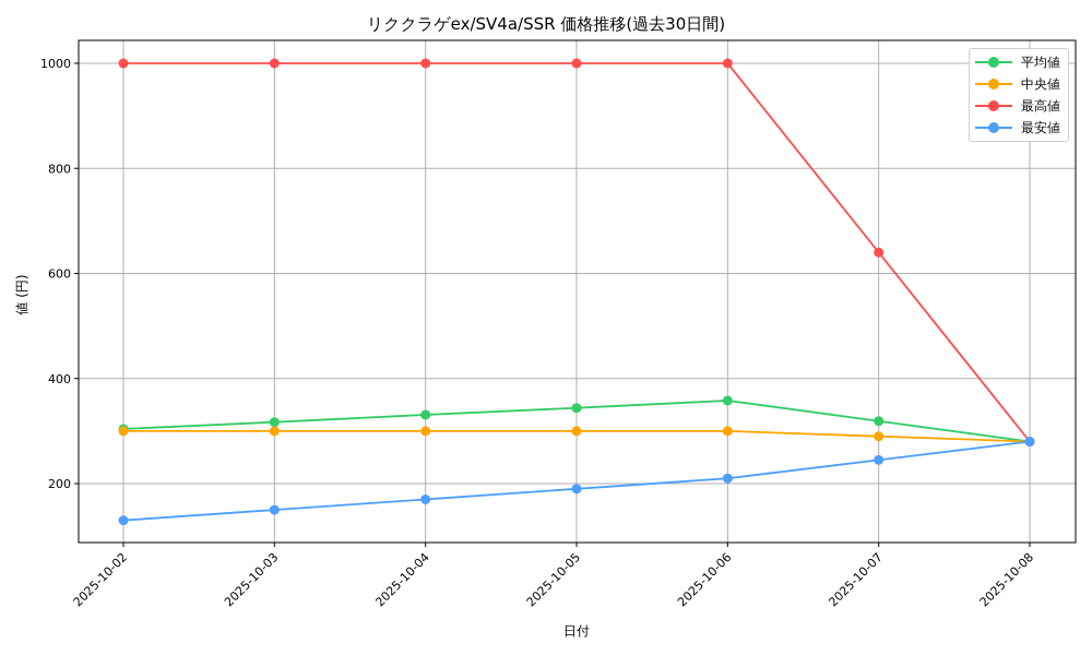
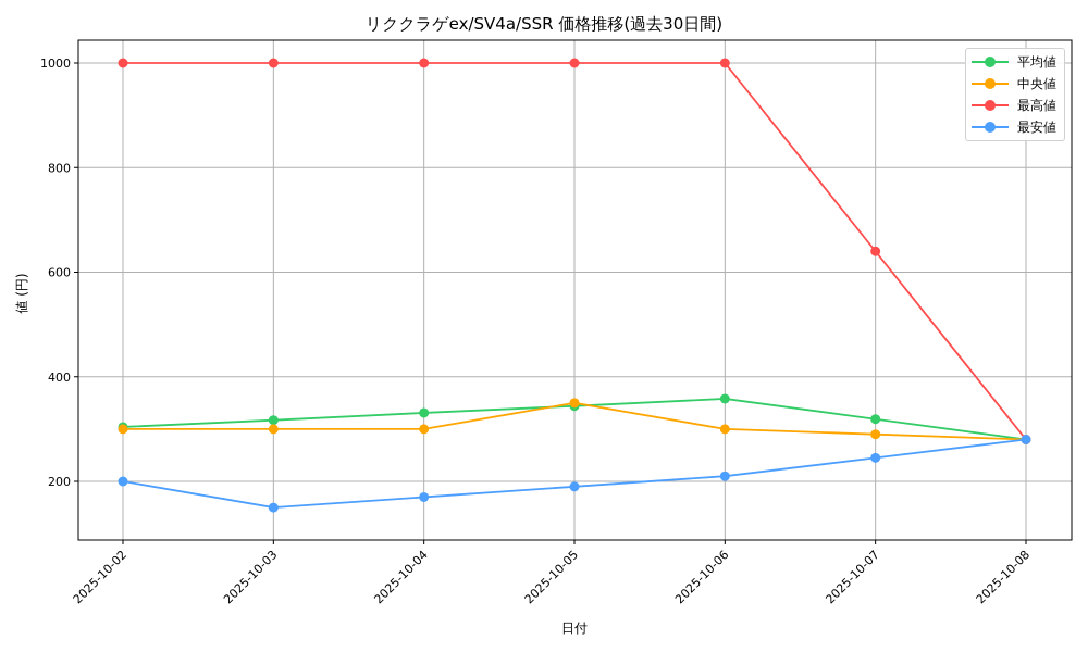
最安値/2025-10-02: 130 -> 200
中央値/2025-10-05: 300 -> 350
